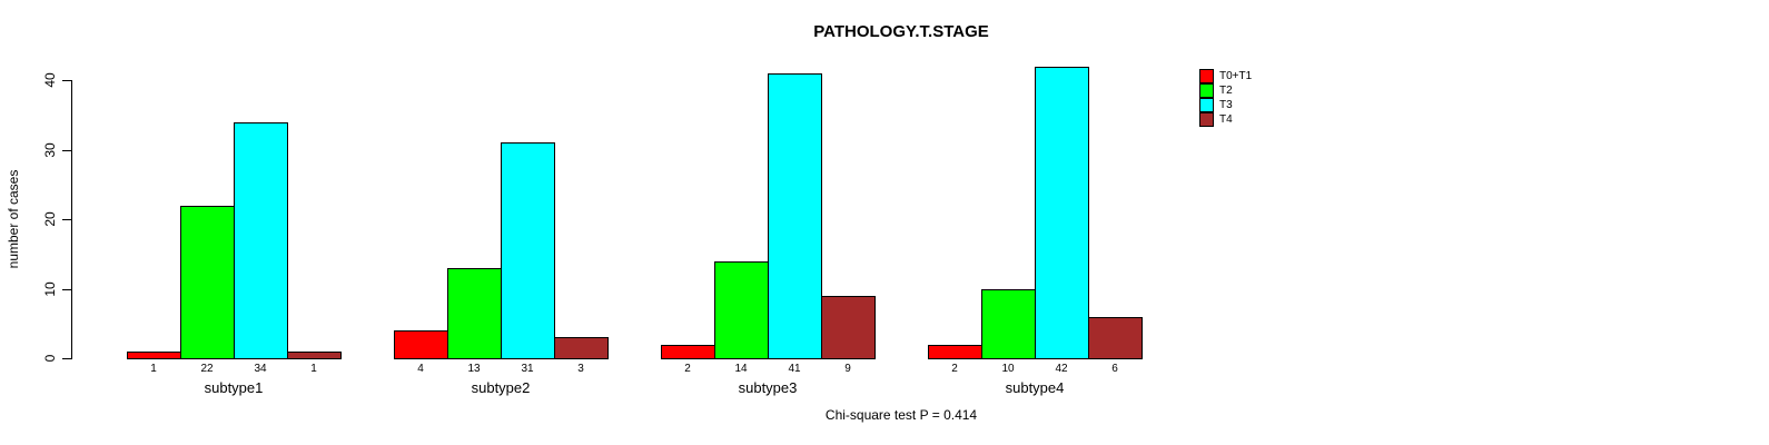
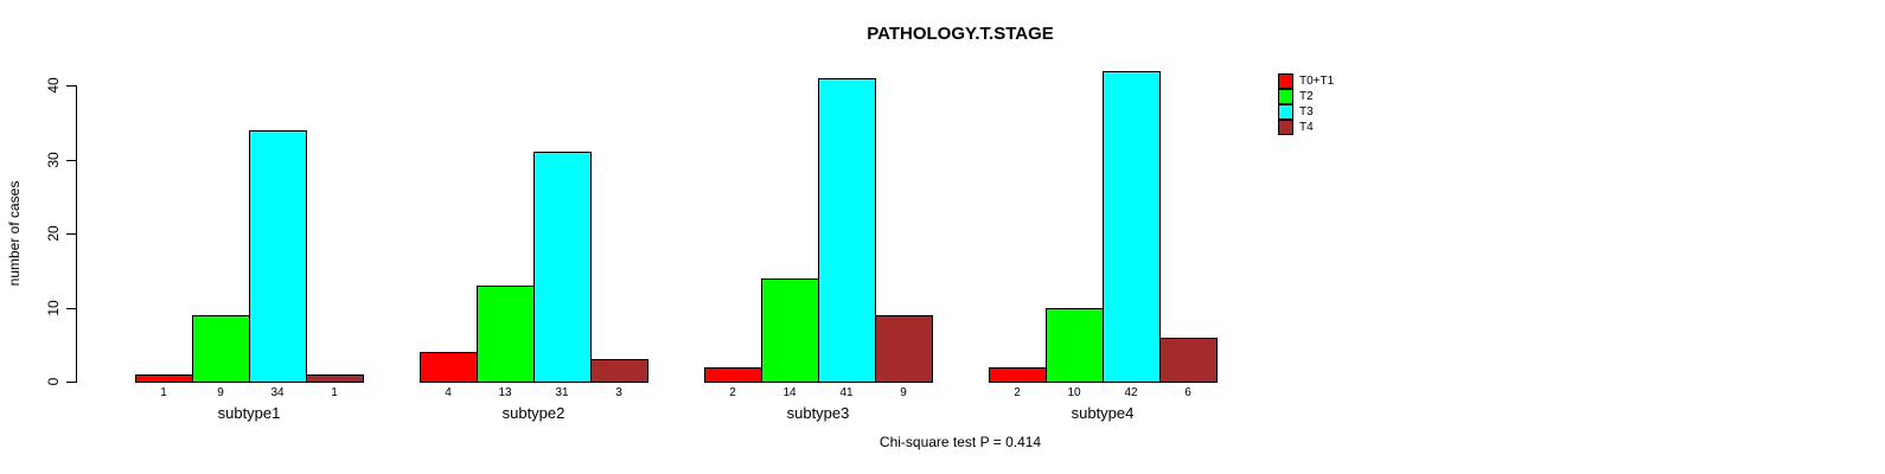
T2/subtype1: 22 -> 9
